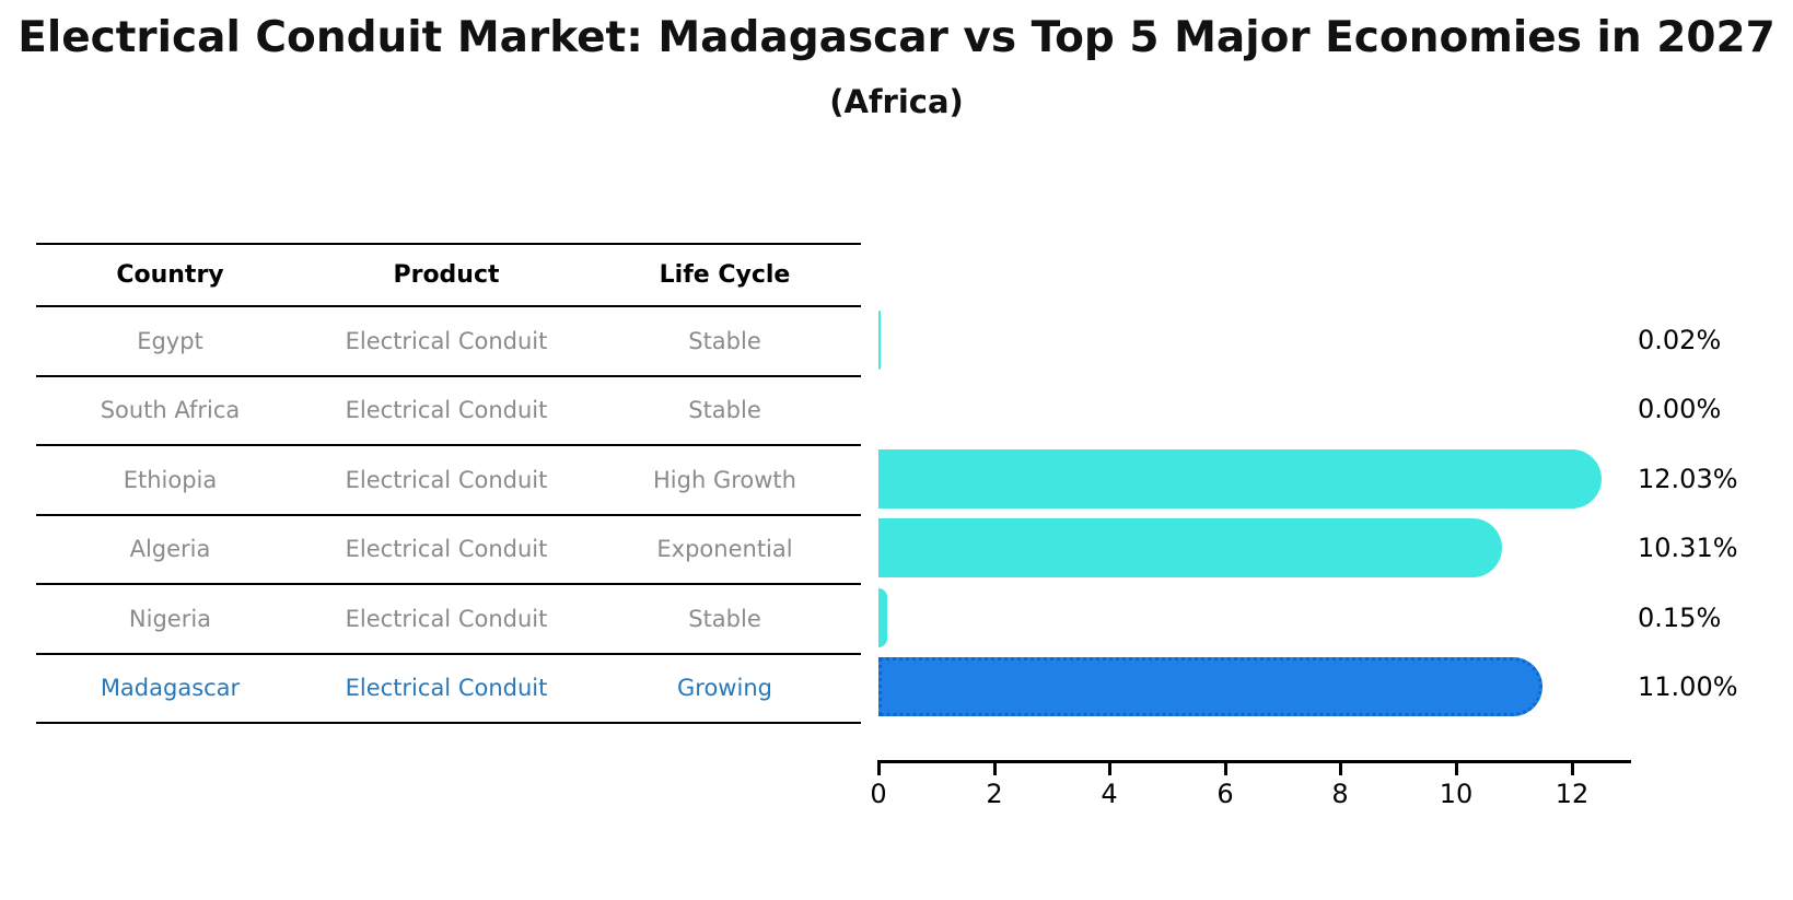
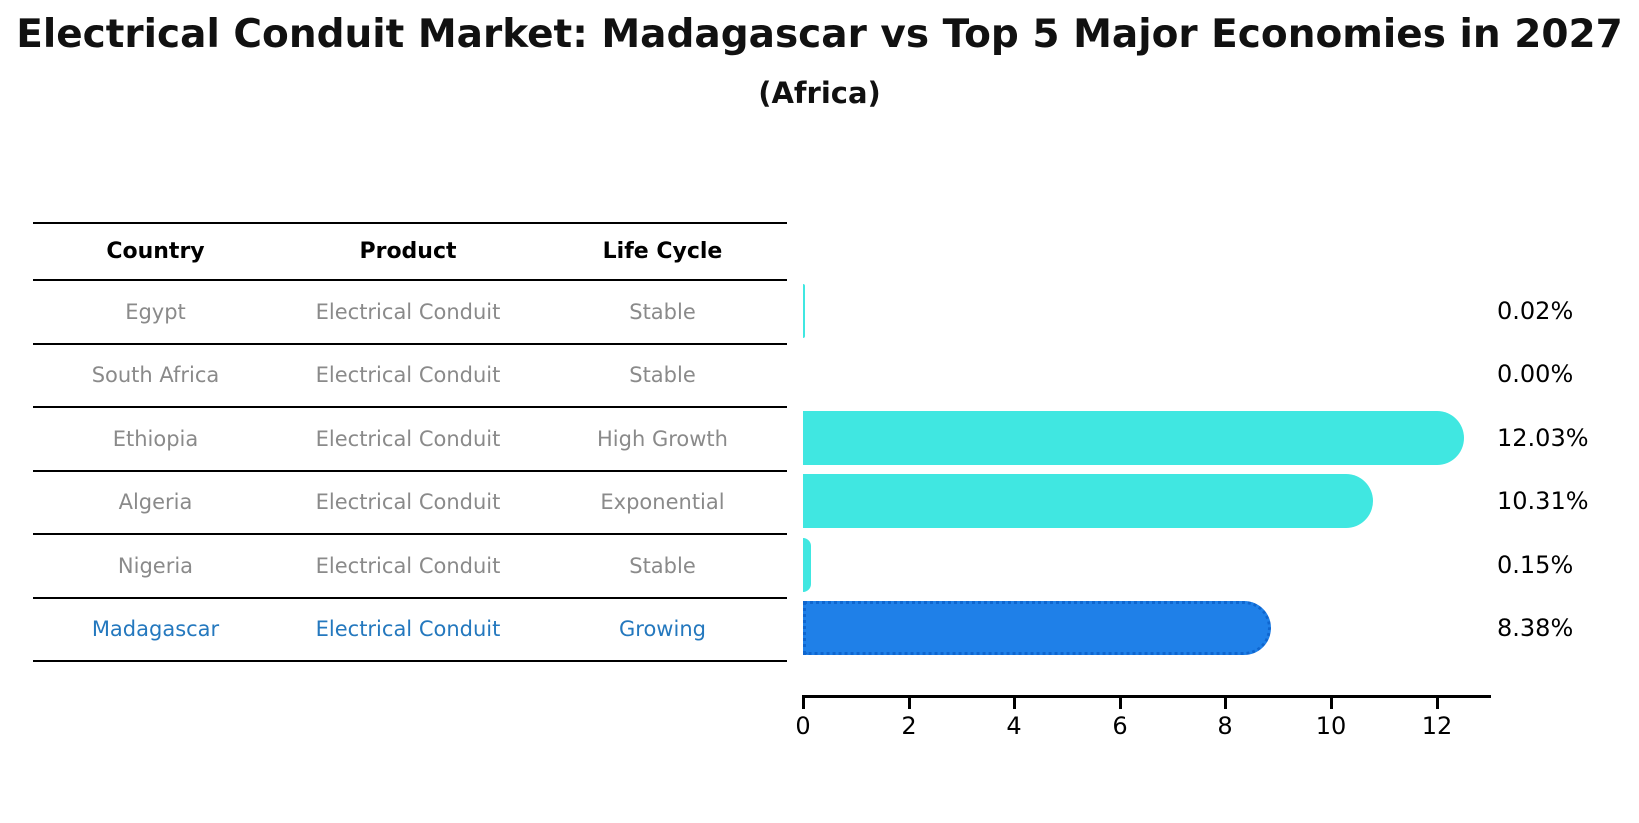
Madagascar: 11.00% -> 8.38%
